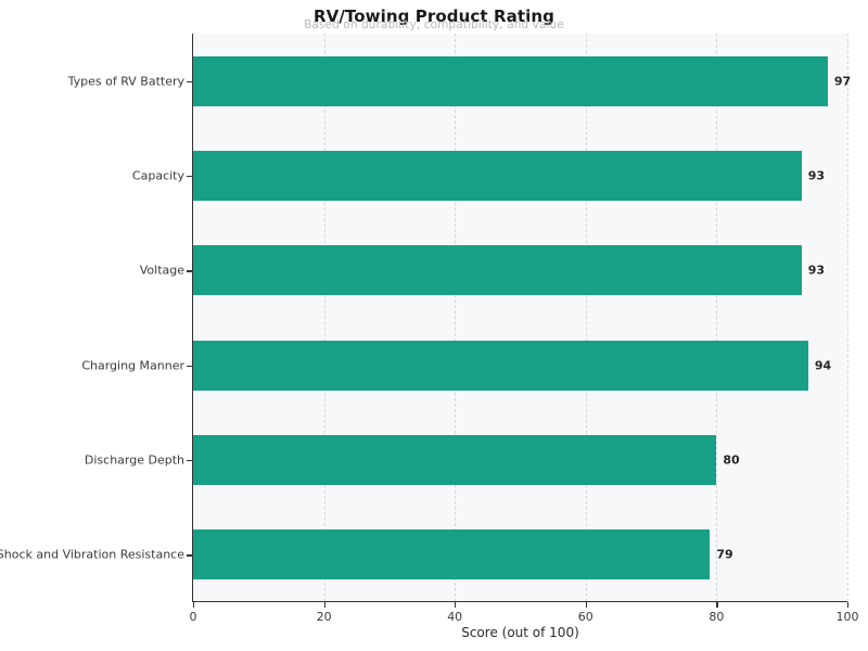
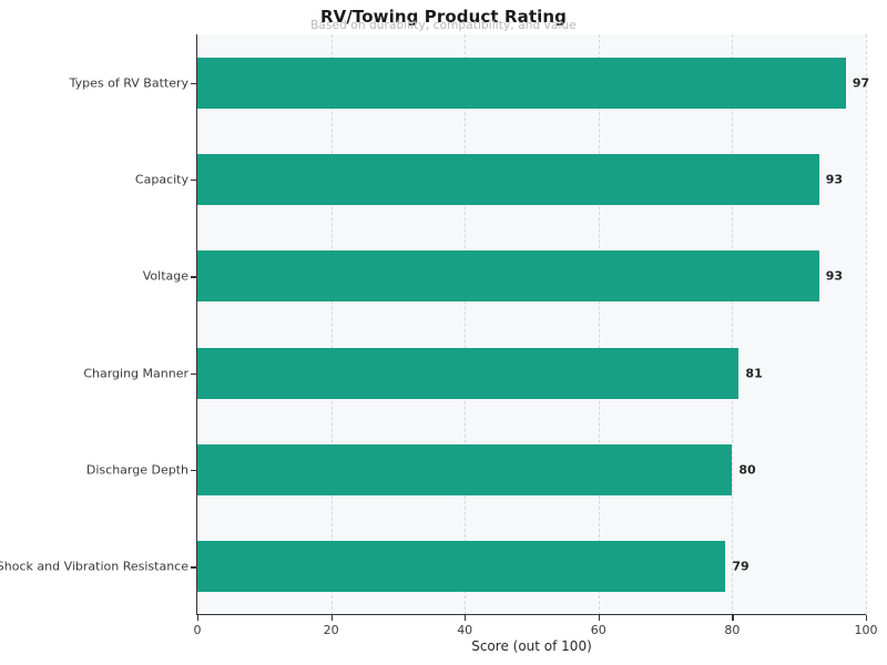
Charging Manner: 94 -> 81
